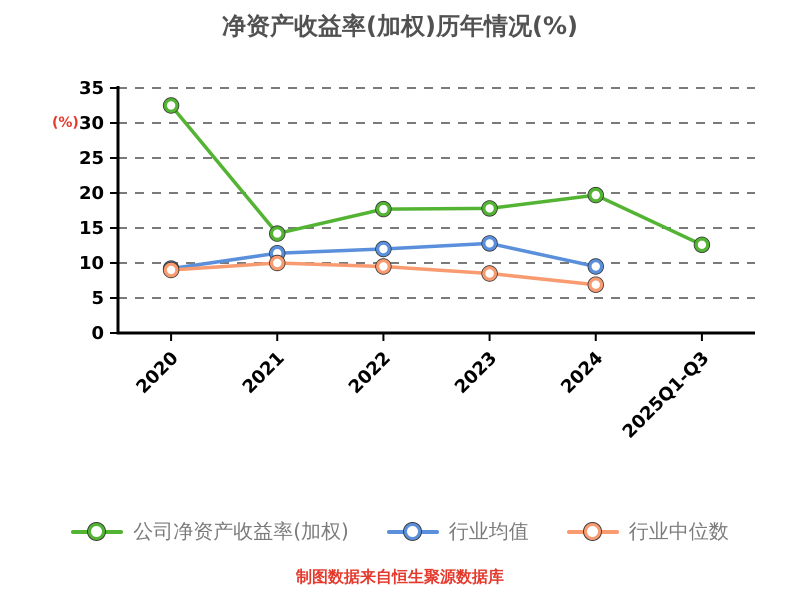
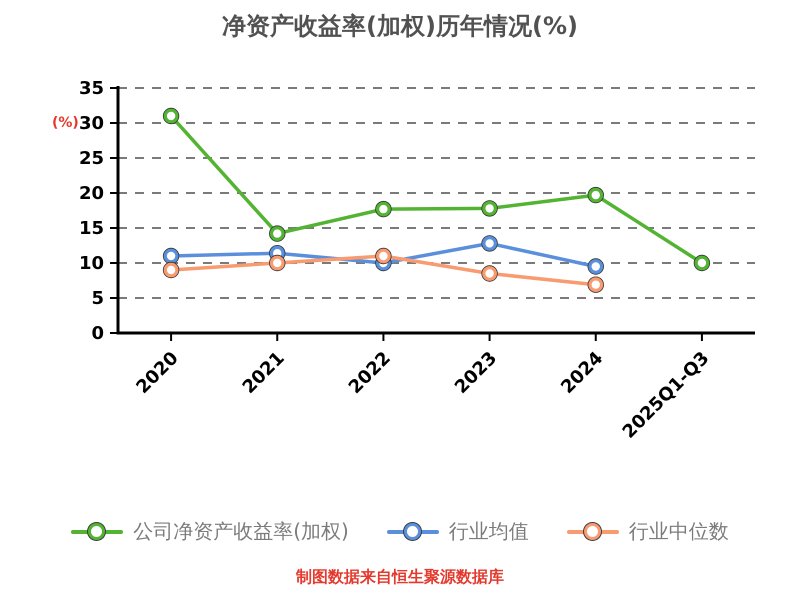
公司净资产收益率(加权)/2020: 32 -> 31
行业均值/2020: 9 -> 11
行业均值/2022: 12 -> 10
行业中位数/2022: 10 -> 11
公司净资产收益率(加权)/2025Q1-Q3: 13 -> 10
